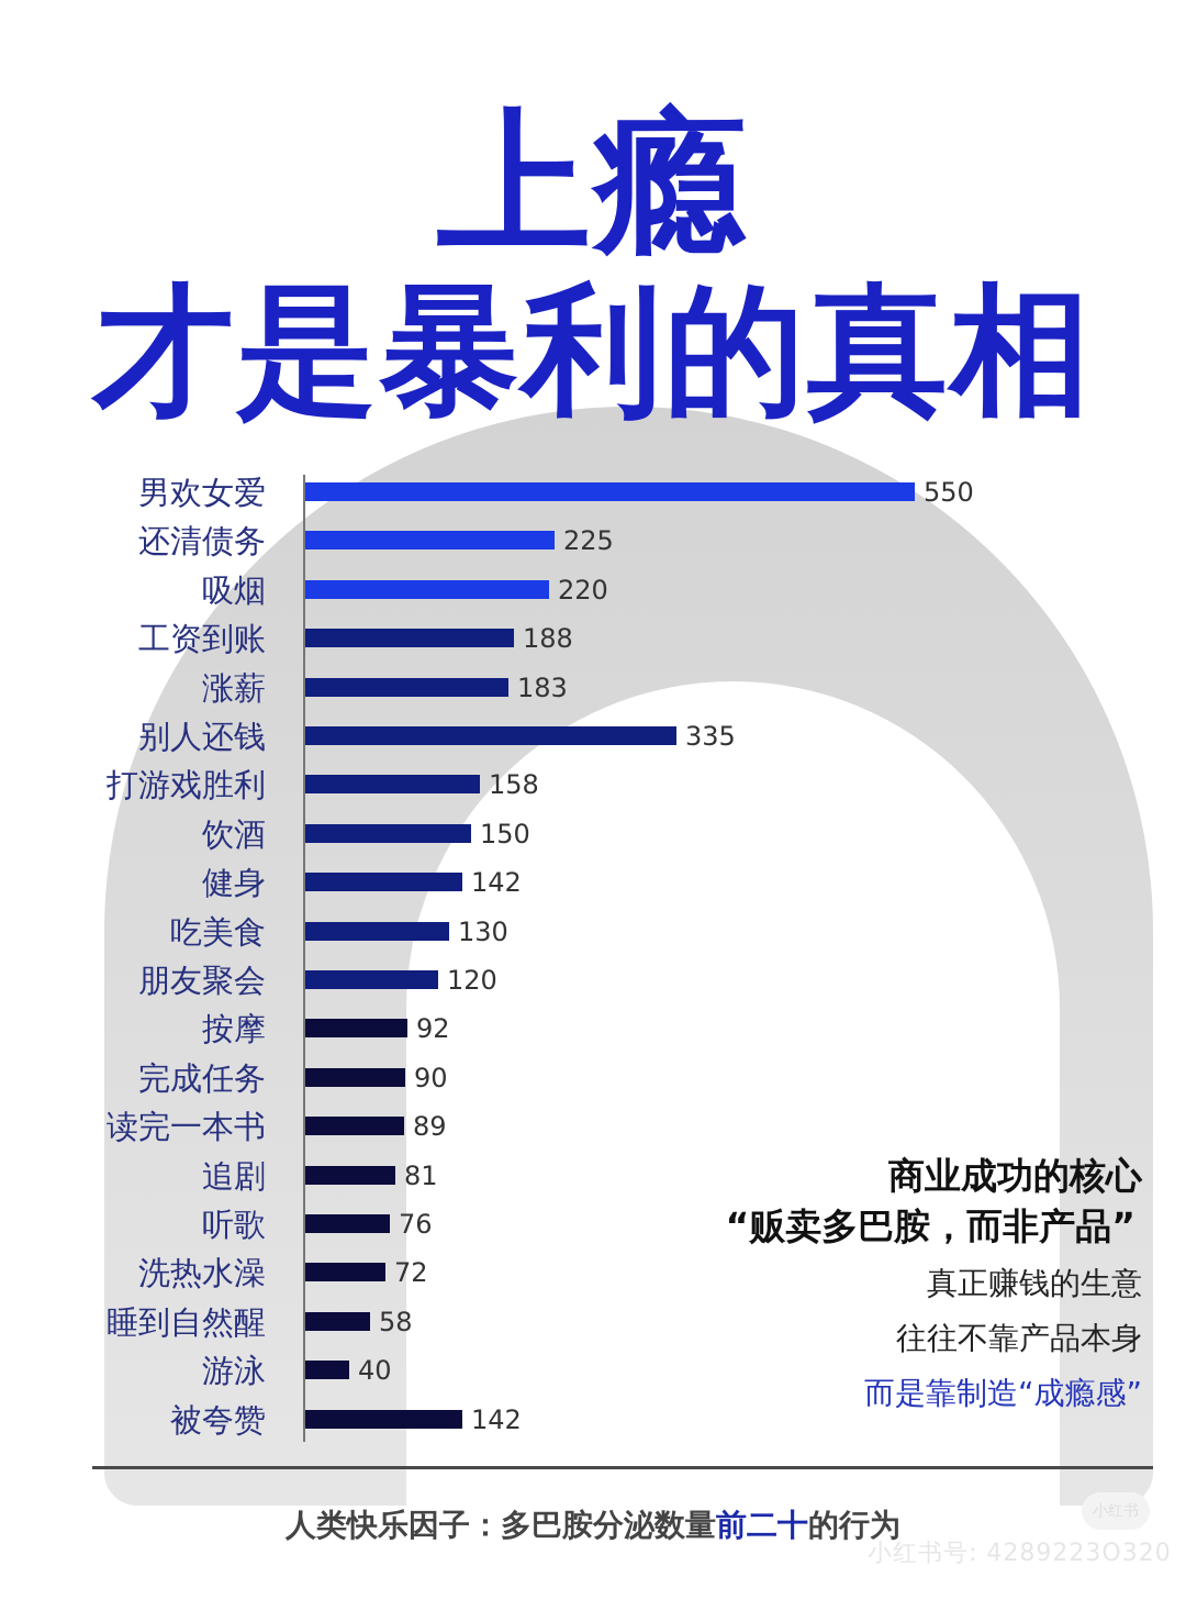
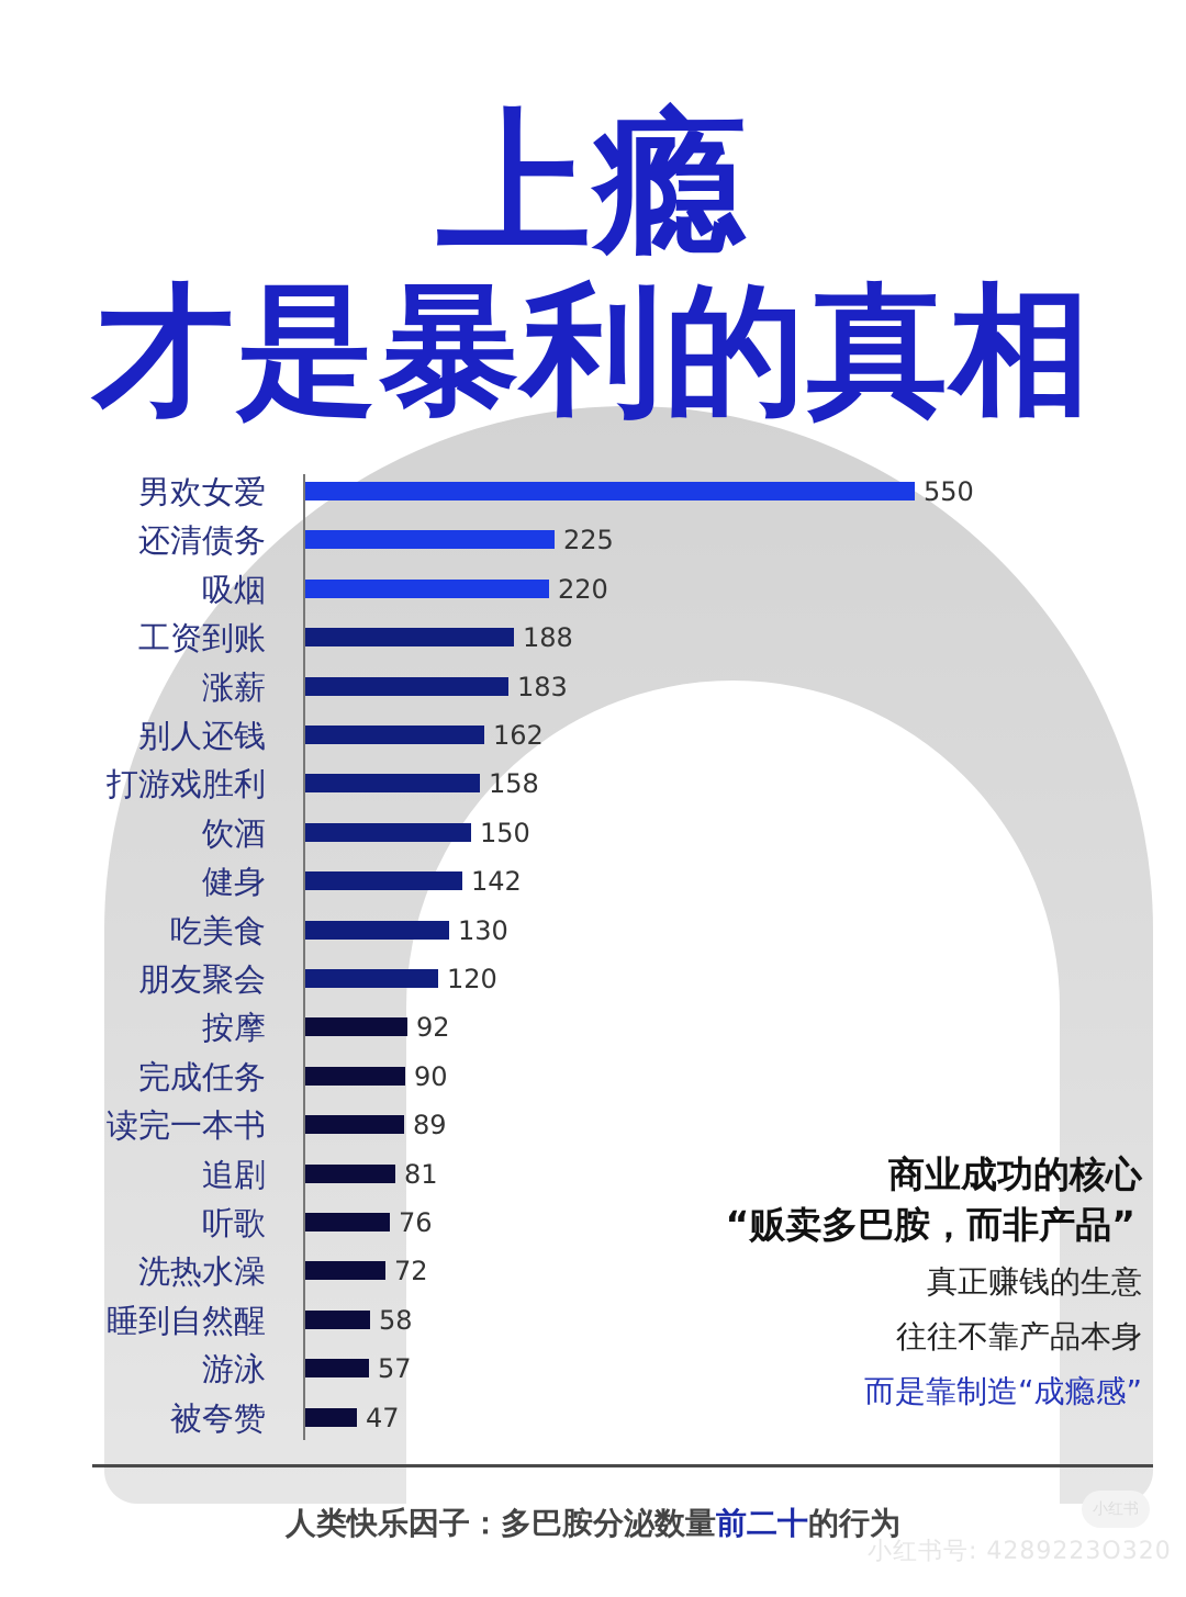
别人还钱: 335 -> 162
游泳: 40 -> 57
被夸赞: 142 -> 47
